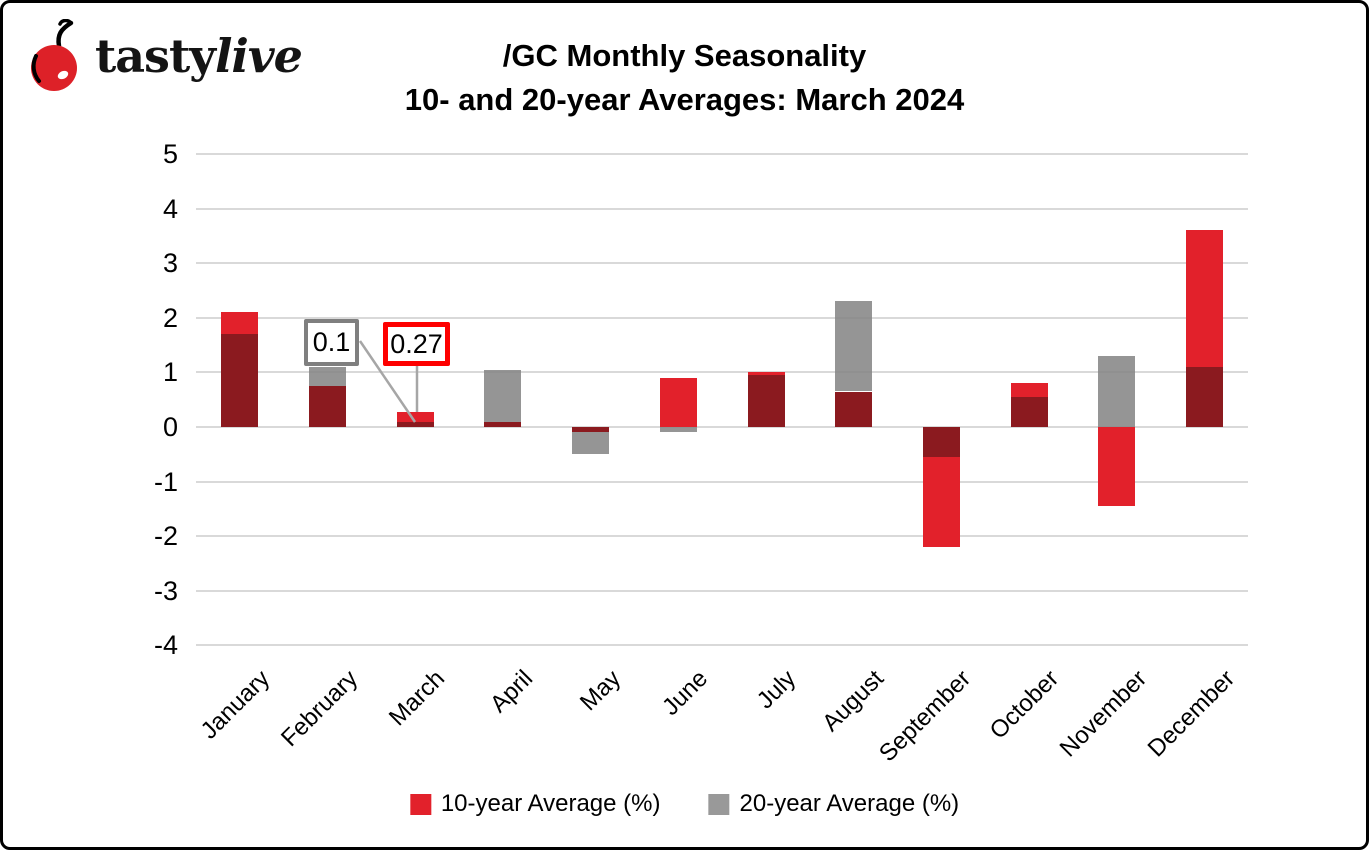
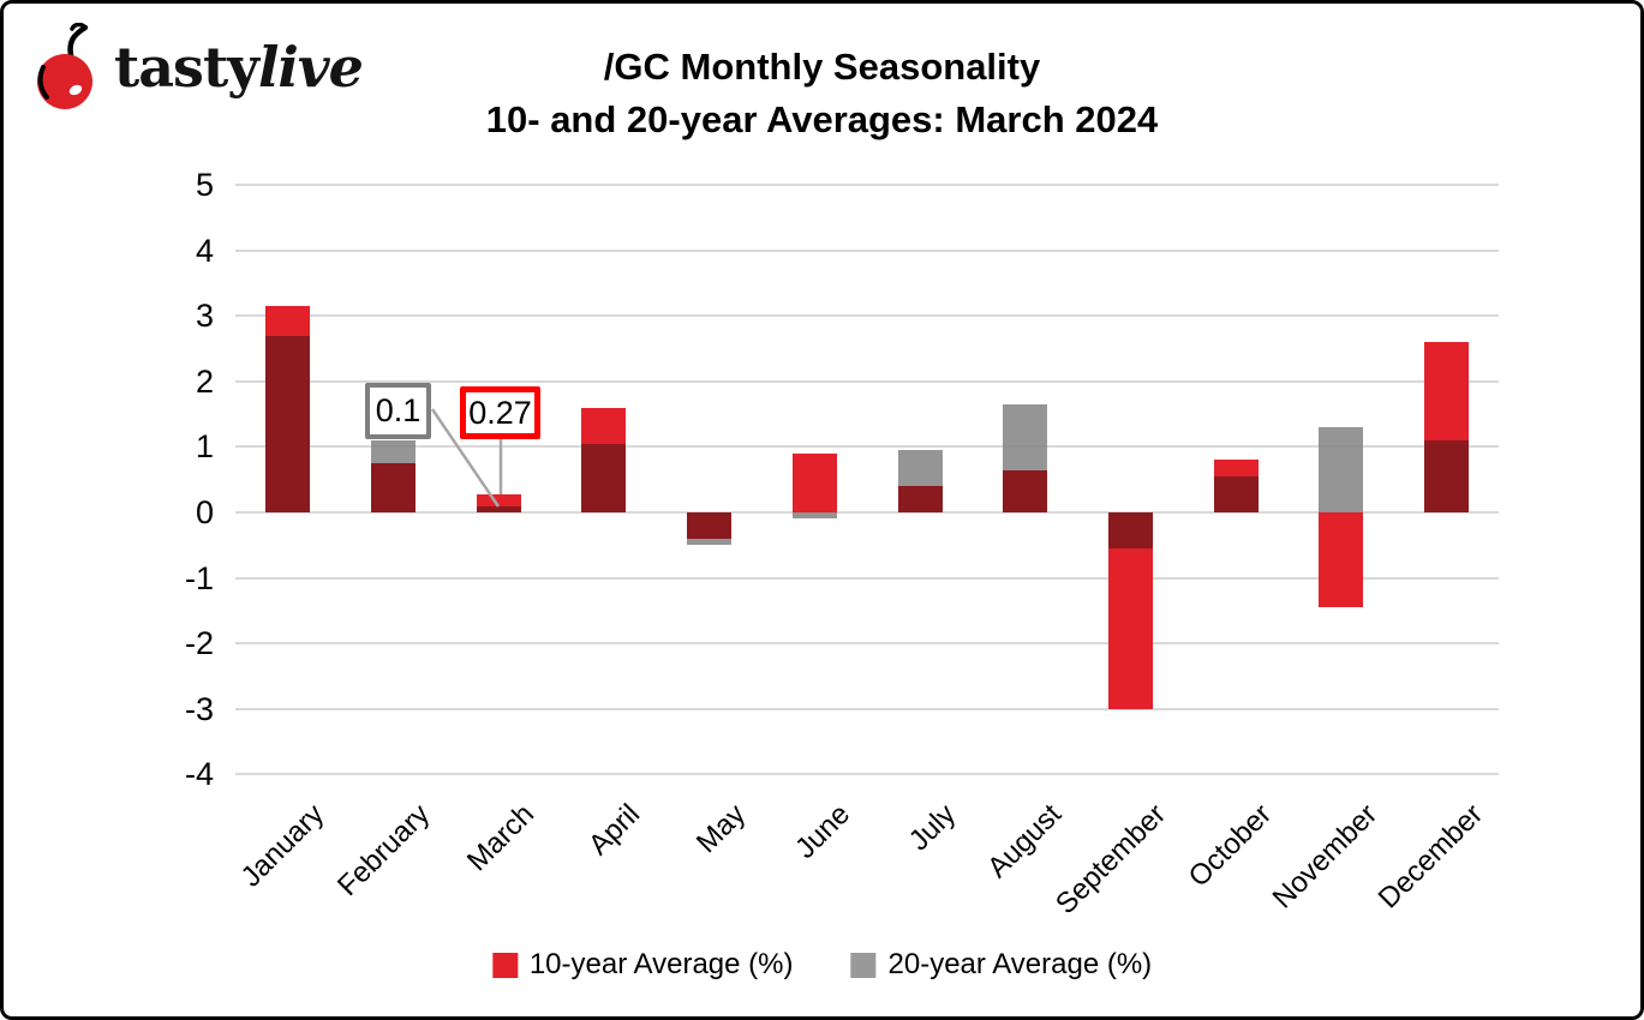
10-year Average (%)/January: 2.1 -> 3.1
20-year Average (%)/January: 1.7 -> 2.7
10-year Average (%)/April: 0.1 -> 1.6
10-year Average (%)/May: -0.1 -> -0.4
10-year Average (%)/July: 1.0 -> 0.4
20-year Average (%)/August: 2.3 -> 1.6
10-year Average (%)/September: -2.2 -> -3.0
10-year Average (%)/December: 3.6 -> 2.6
